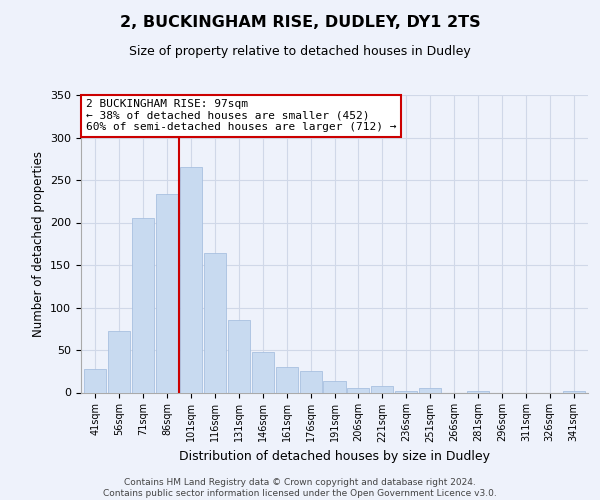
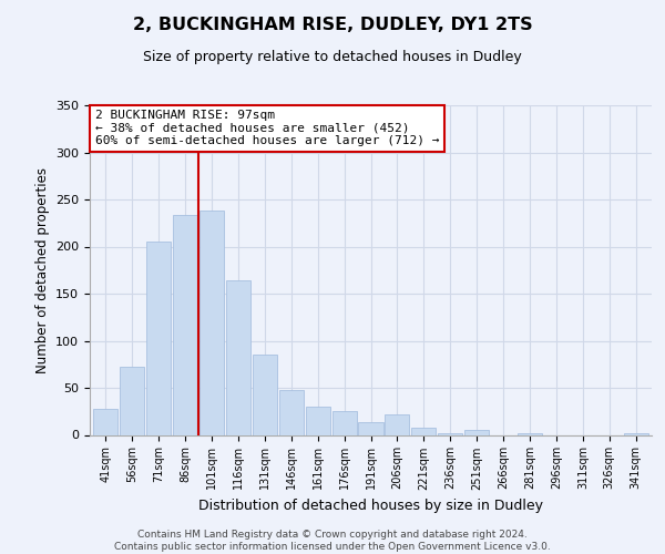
101sqm: 265 -> 238
206sqm: 5 -> 22
